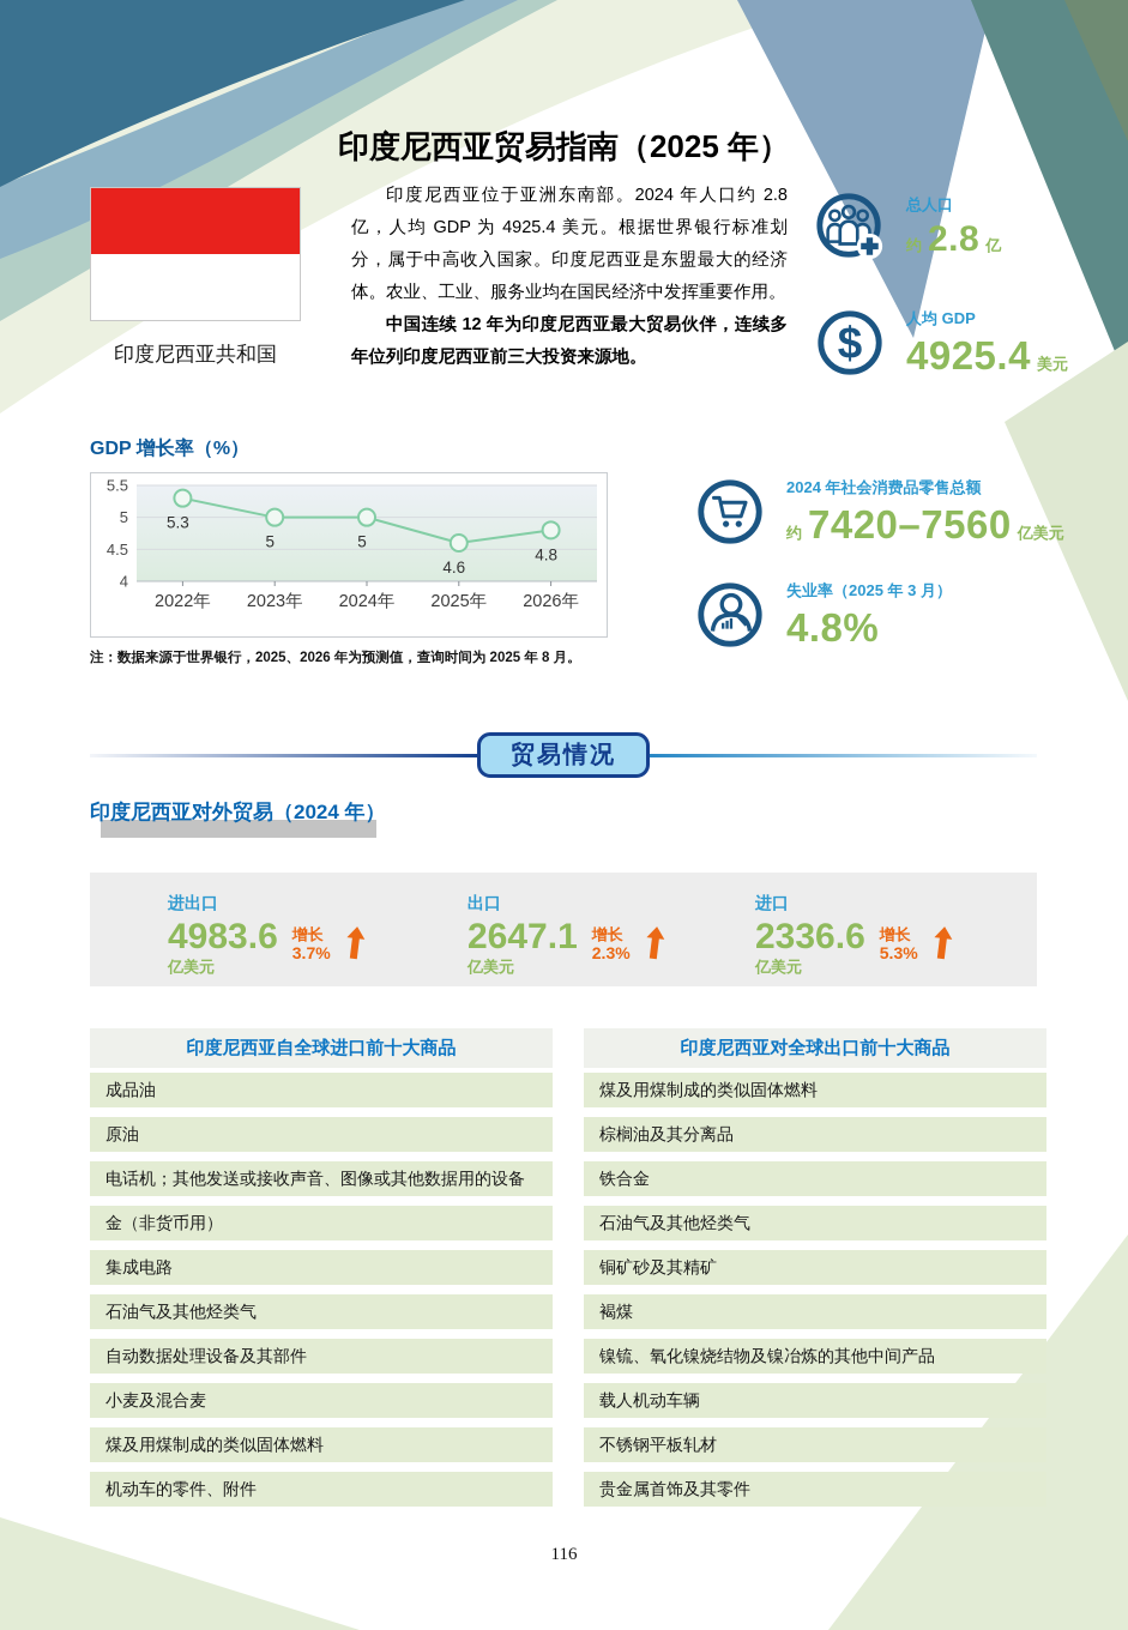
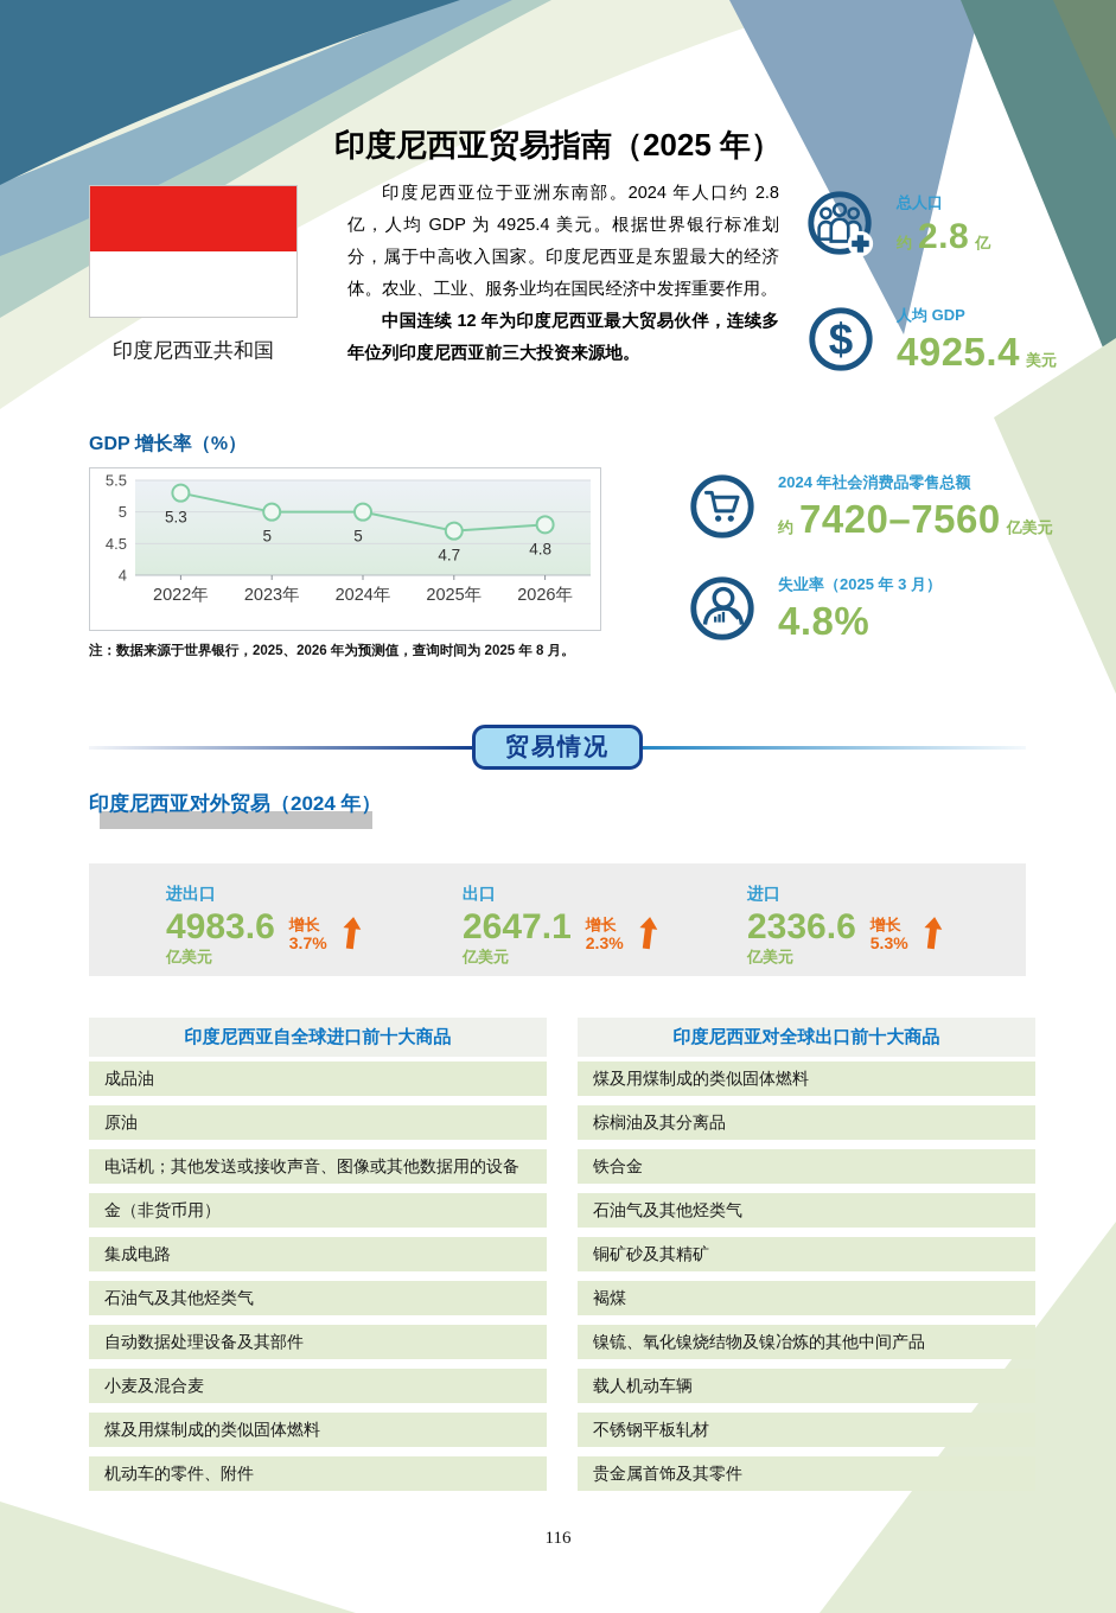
2025年: 4.6 -> 4.7
